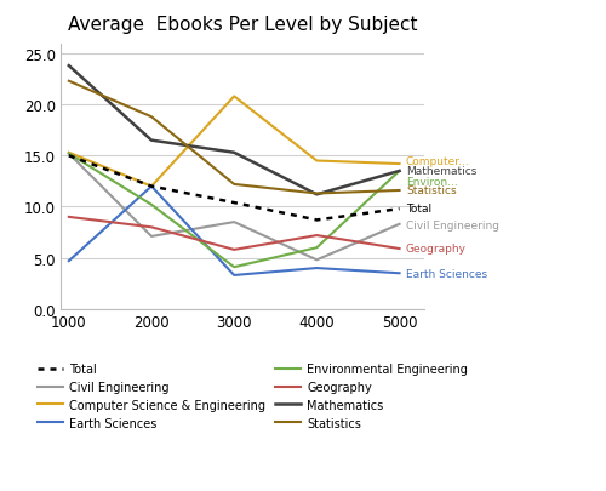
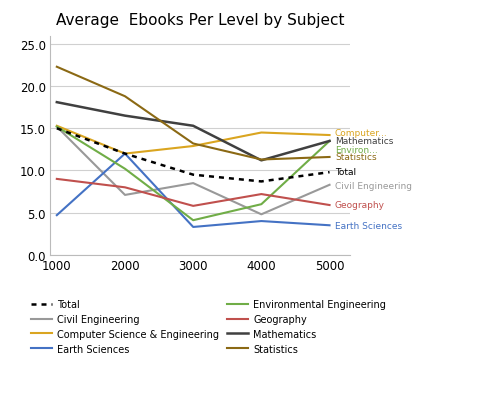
Mathematics/1000: 23.8 -> 18.1
Total/3000: 10.4 -> 9.5
Computer Science & Engineering/3000: 20.8 -> 12.9
Statistics/3000: 12.2 -> 13.2
